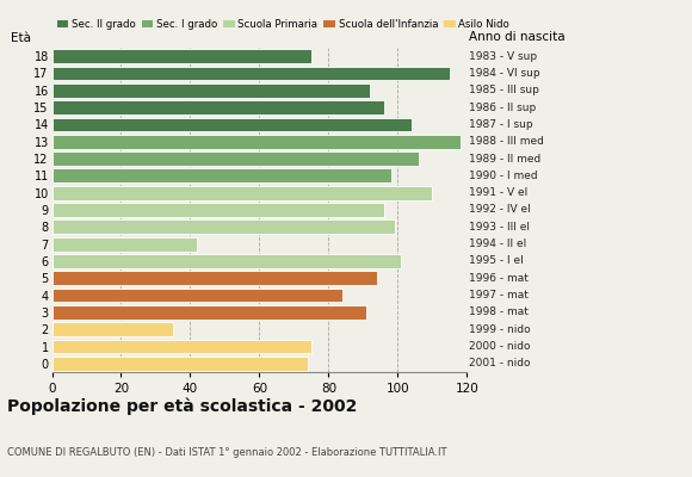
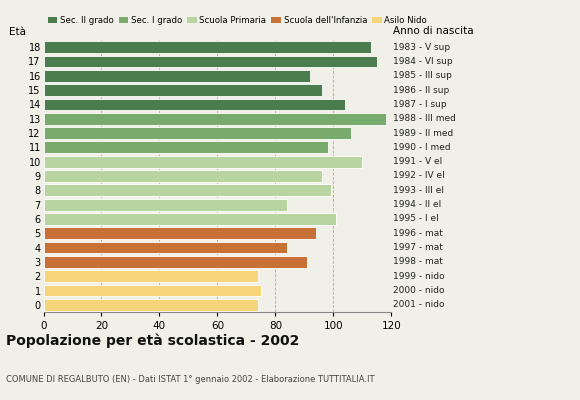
18: 75 -> 113
7: 42 -> 84
2: 35 -> 74
